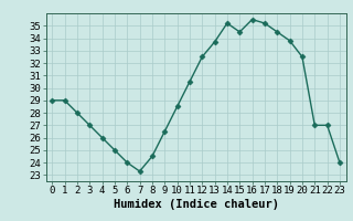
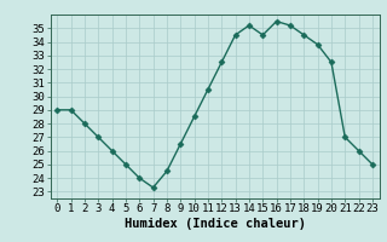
13: 33.7 -> 34.5
22: 27.0 -> 26.0
23: 24.0 -> 25.0
